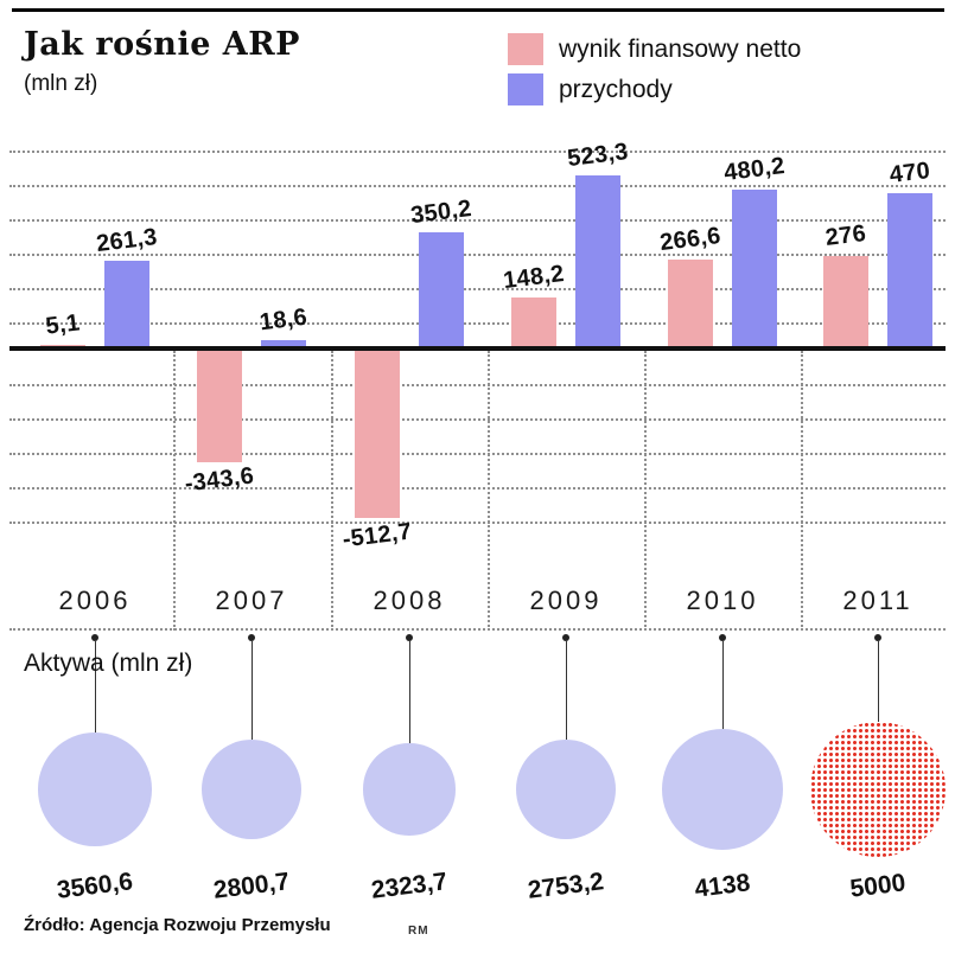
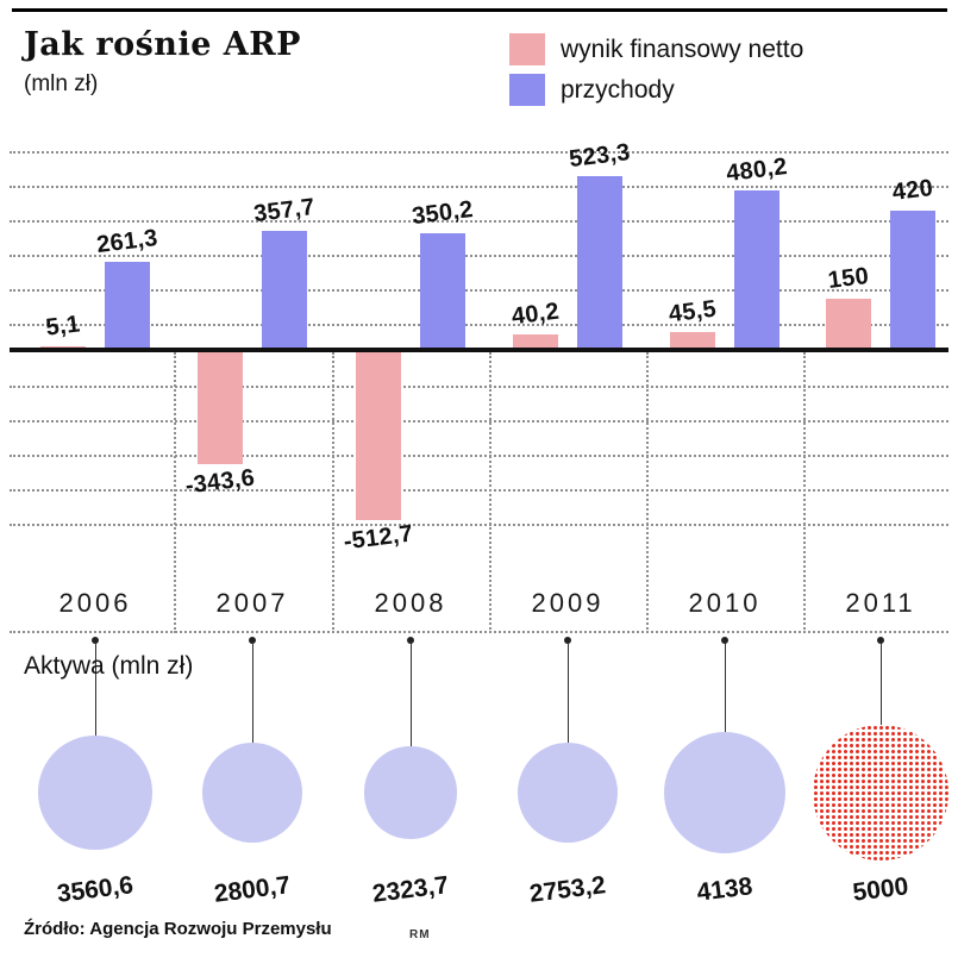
Jak rośnie ARP (mln zł)/przychody/2007: 18,6 -> 357,7
Jak rośnie ARP (mln zł)/wynik finansowy netto/2009: 148,2 -> 40,2
Jak rośnie ARP (mln zł)/wynik finansowy netto/2010: 266,6 -> 45,5
Jak rośnie ARP (mln zł)/wynik finansowy netto/2011: 276 -> 150
Jak rośnie ARP (mln zł)/przychody/2011: 470 -> 420
